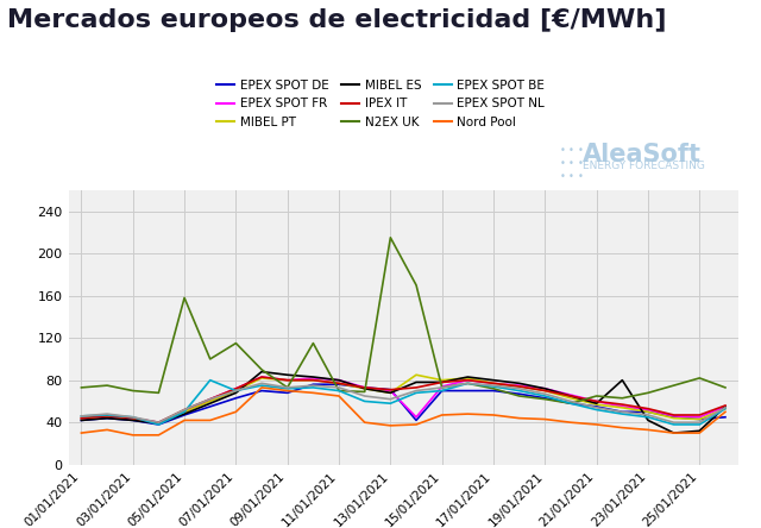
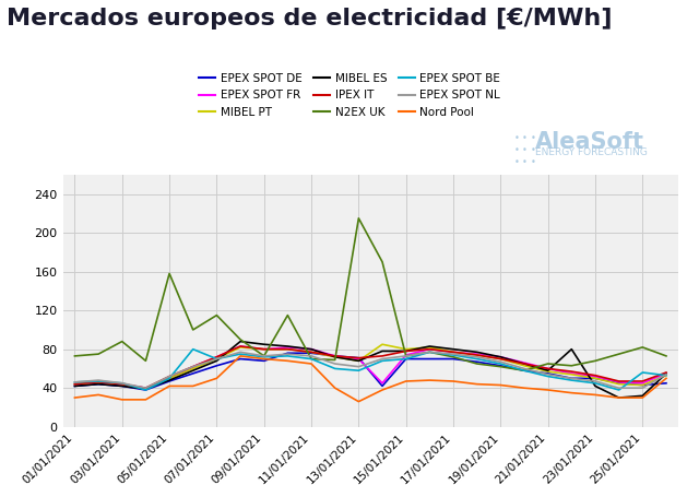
N2EX UK/03/01/2021: 70 -> 88
Nord Pool/13/01/2021: 37 -> 26
EPEX SPOT BE/25/01/2021: 38 -> 56
